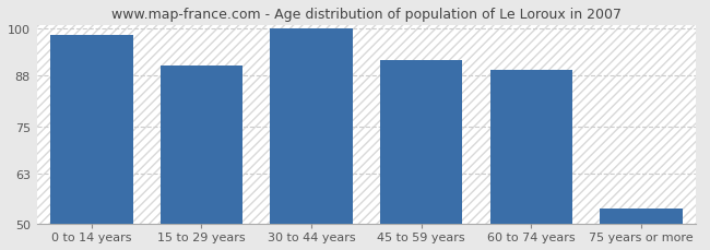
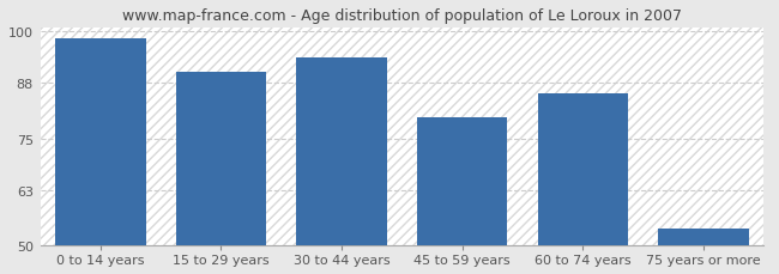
30 to 44 years: 100.0 -> 94.0
45 to 59 years: 92.0 -> 80.0
60 to 74 years: 89.5 -> 85.5
